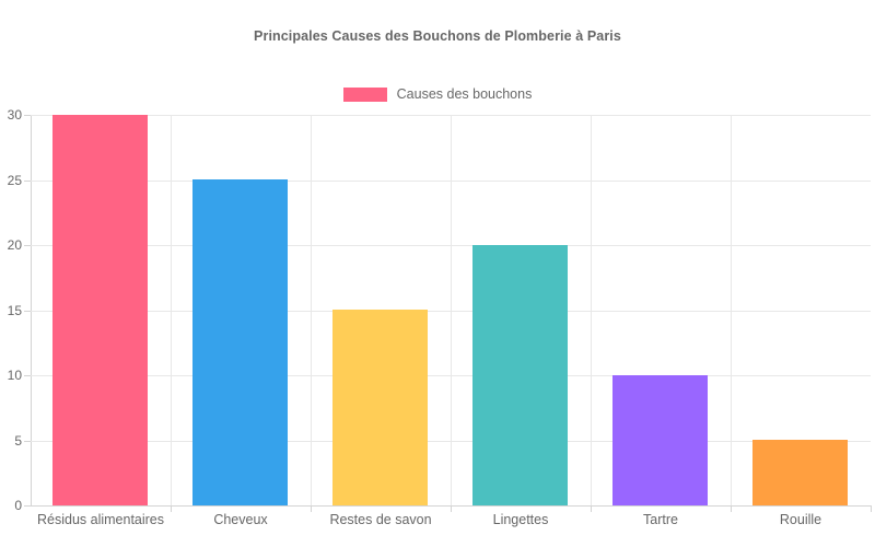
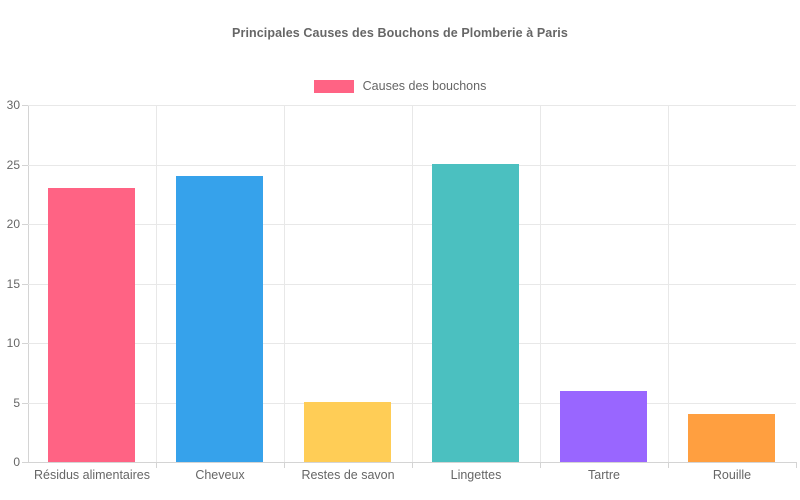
Résidus alimentaires: 30 -> 23
Cheveux: 25 -> 24
Restes de savon: 15 -> 5
Lingettes: 20 -> 25
Tartre: 10 -> 6
Rouille: 5 -> 4
